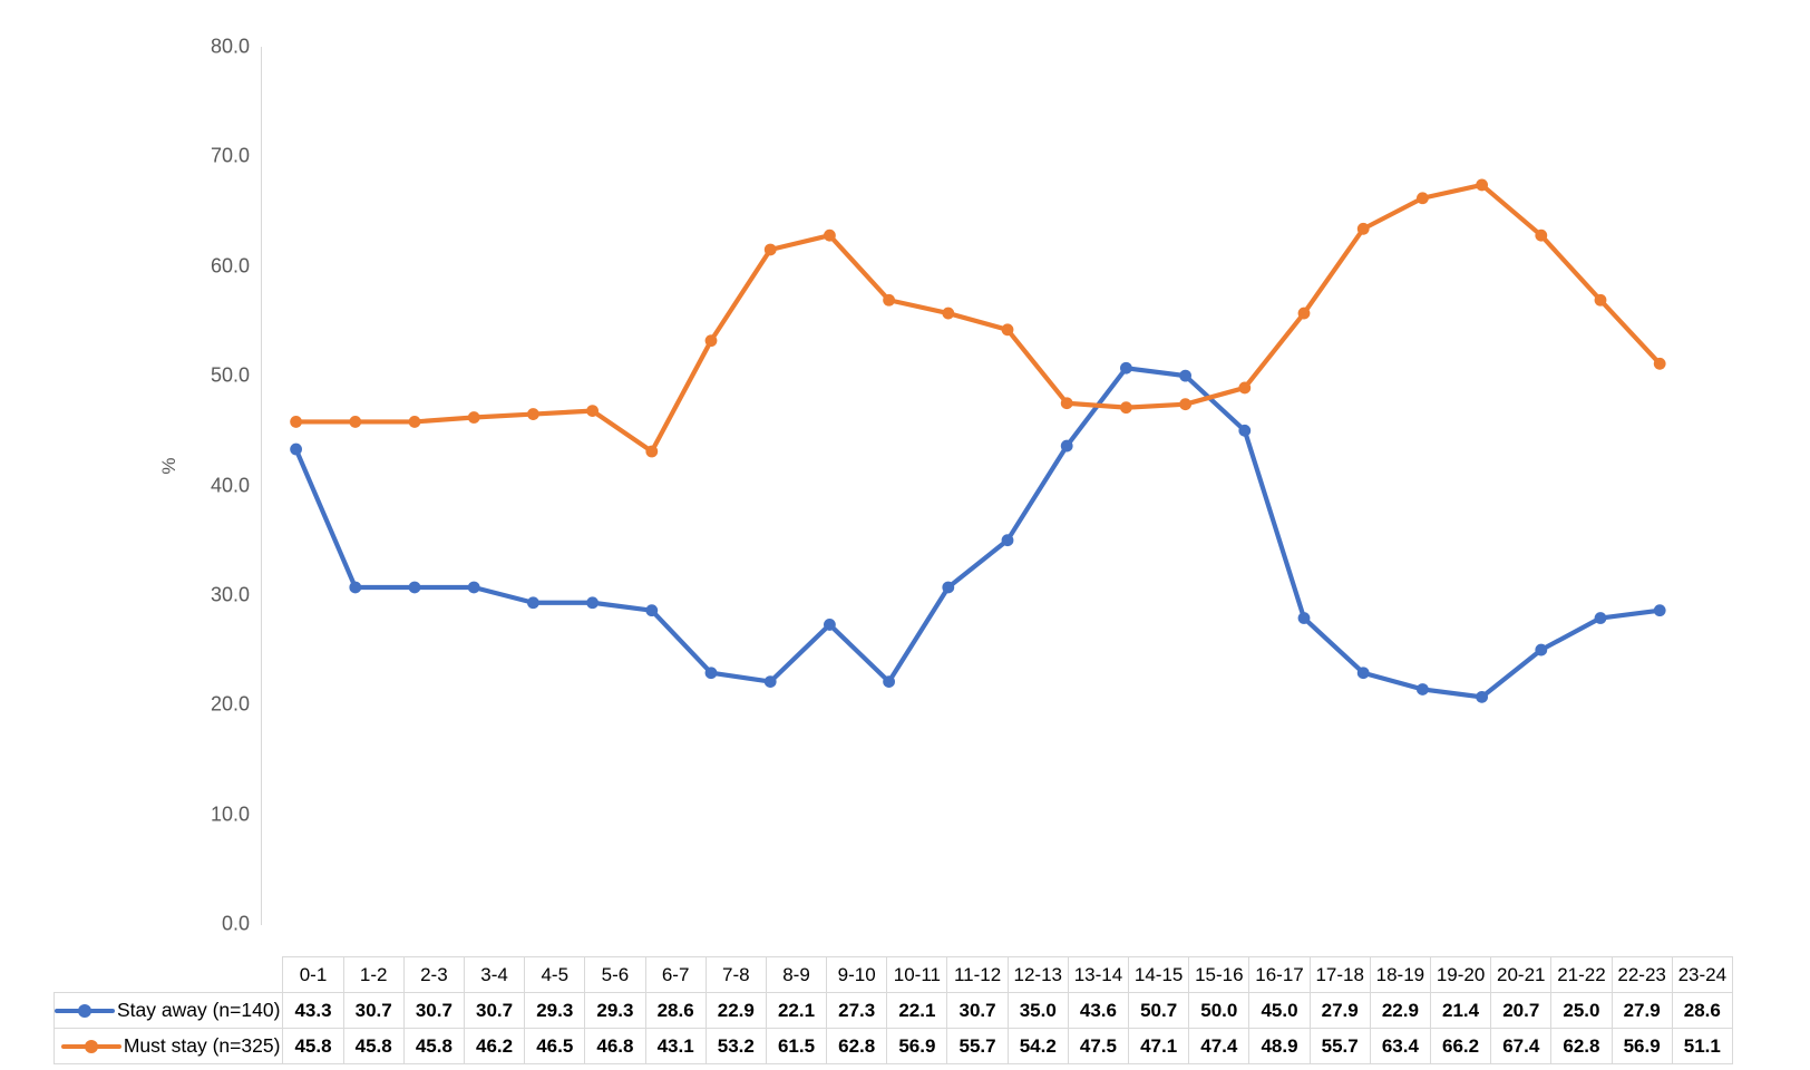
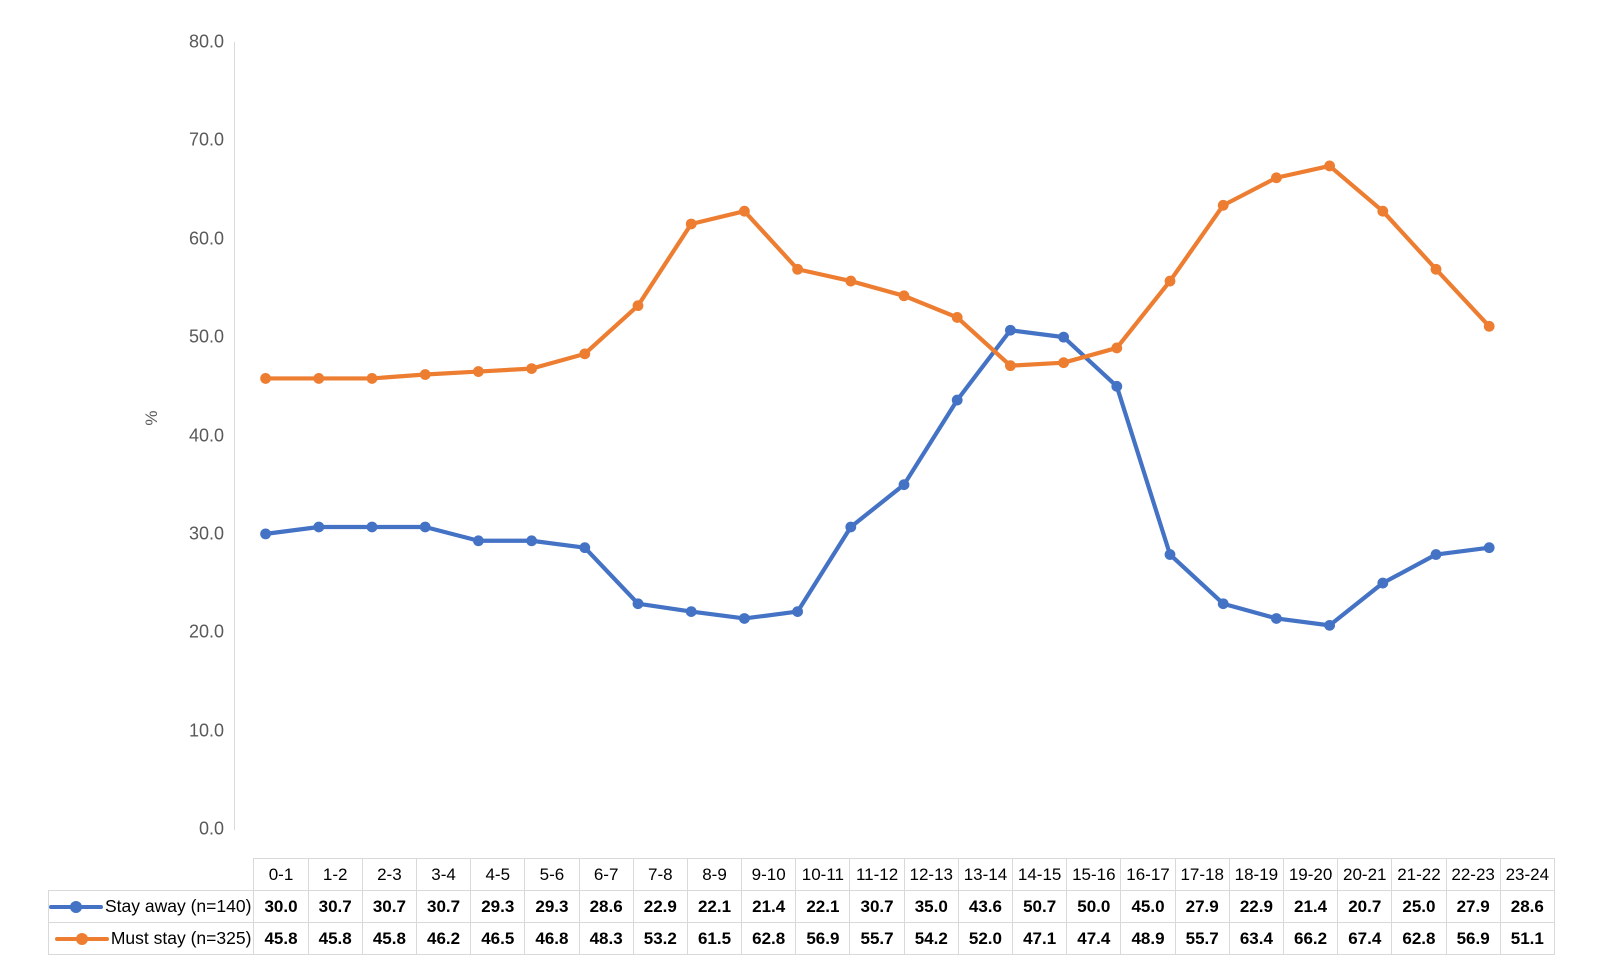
Stay away (n=140)/0-1: 43.3 -> 30.0
Must stay (n=325)/6-7: 43.1 -> 48.3
Stay away (n=140)/9-10: 27.3 -> 21.4
Must stay (n=325)/13-14: 47.5 -> 52.0
